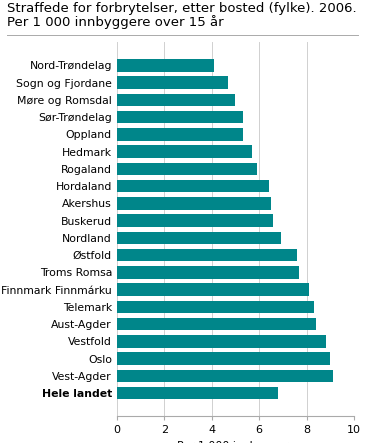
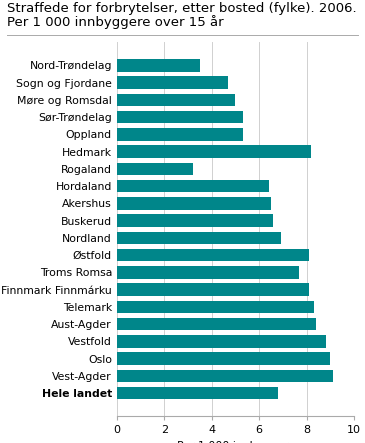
Nord-Trøndelag: 4.1 -> 3.5
Hedmark: 5.7 -> 8.2
Rogaland: 5.9 -> 3.2
Østfold: 7.6 -> 8.1
